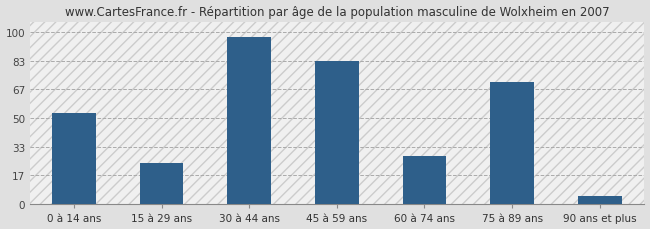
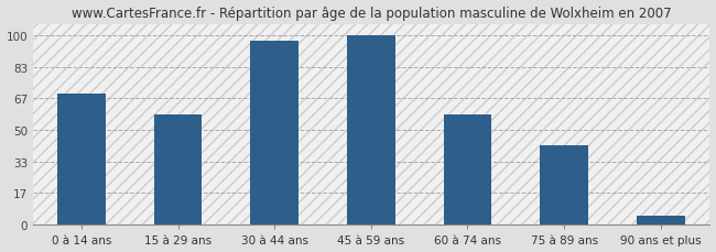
0 à 14 ans: 53 -> 69
15 à 29 ans: 24 -> 58
45 à 59 ans: 83 -> 100
60 à 74 ans: 28 -> 58
75 à 89 ans: 71 -> 42
